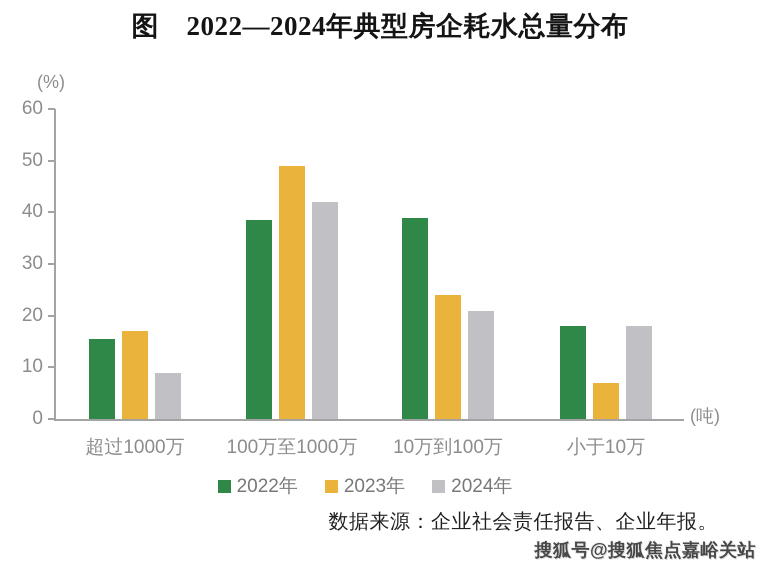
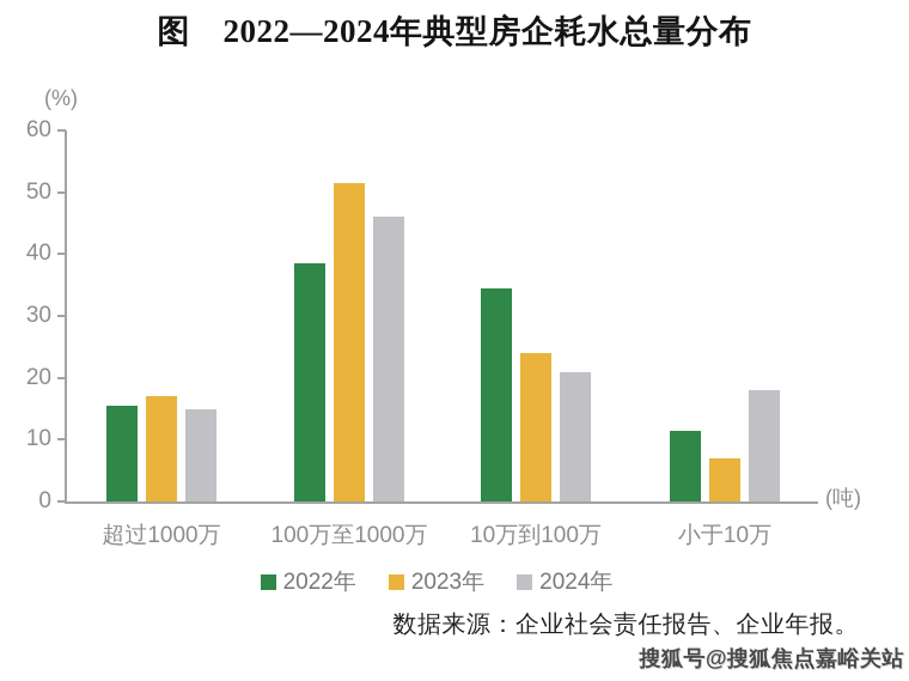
2024年/超过1000万: 9 -> 15
2023年/100万至1000万: 49 -> 52
2024年/100万至1000万: 42 -> 46
2022年/10万到100万: 39 -> 34
2022年/小于10万: 18 -> 12
